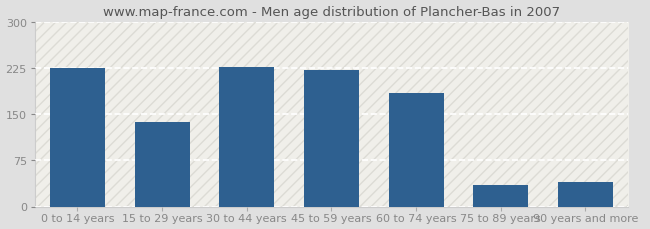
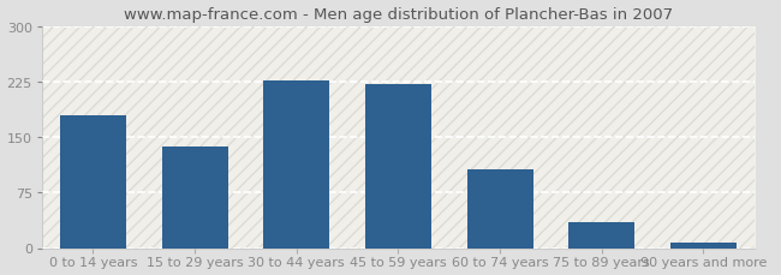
0 to 14 years: 224 -> 180
60 to 74 years: 184 -> 107
90 years and more: 40 -> 7
